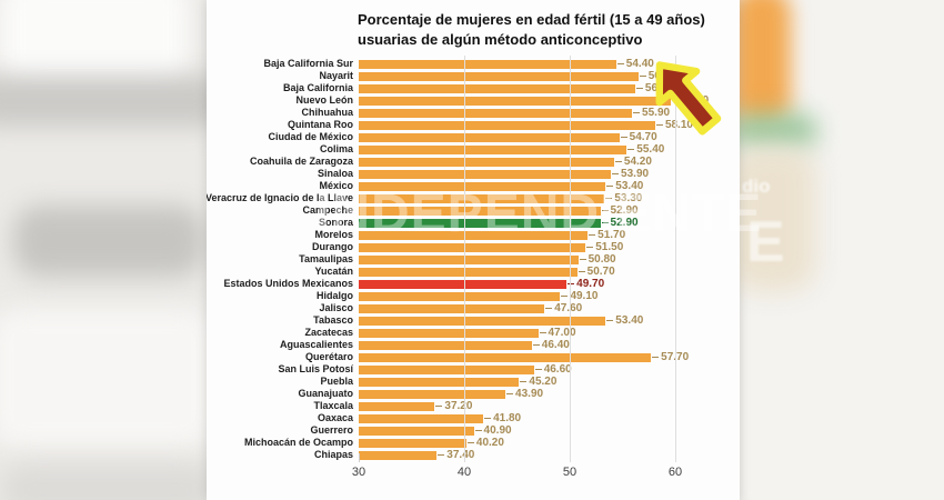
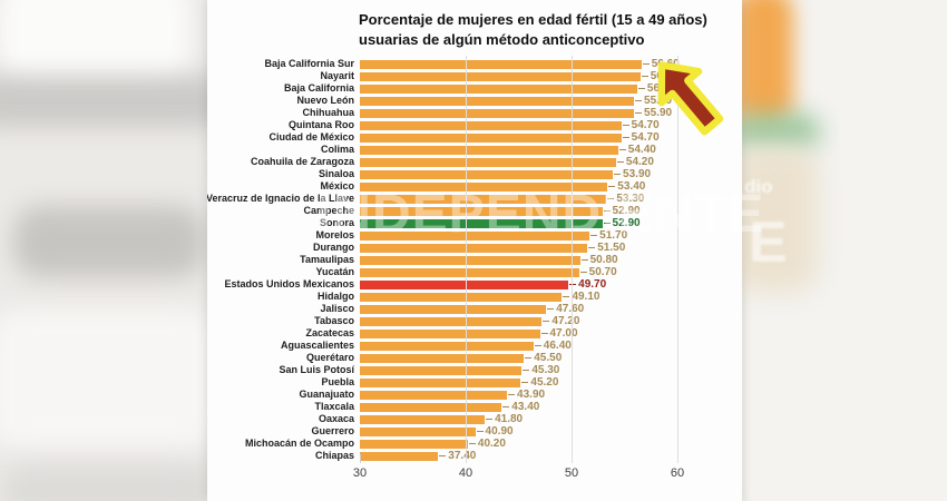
Baja California Sur: 54.40 -> 56.60
Nuevo León: 59.60 -> 55.90
Quintana Roo: 58.10 -> 54.70
Colima: 55.40 -> 54.40
Tabasco: 53.40 -> 47.20
Querétaro: 57.70 -> 45.50
San Luis Potosí: 46.60 -> 45.30
Tlaxcala: 37.20 -> 43.40
